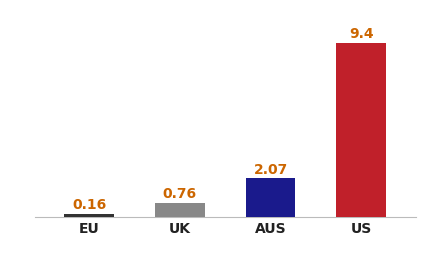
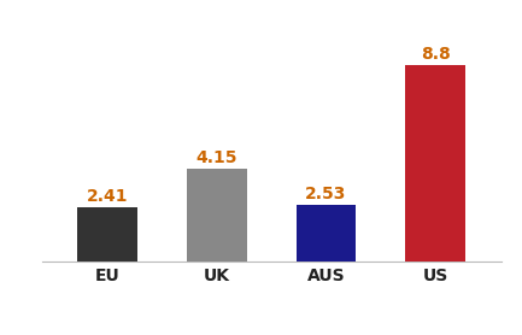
EU: 0.16 -> 2.41
UK: 0.76 -> 4.15
AUS: 2.07 -> 2.53
US: 9.4 -> 8.8
